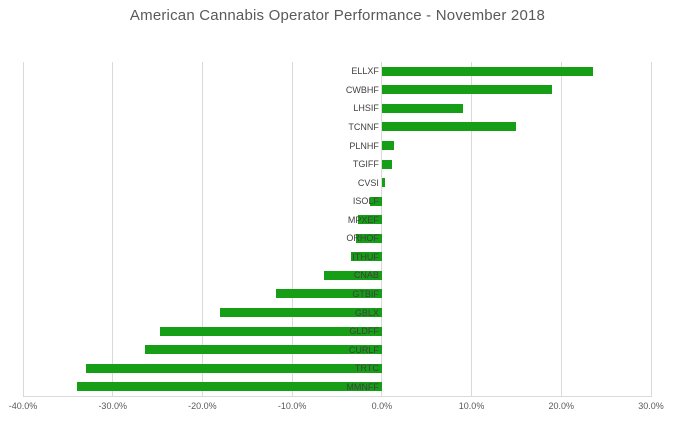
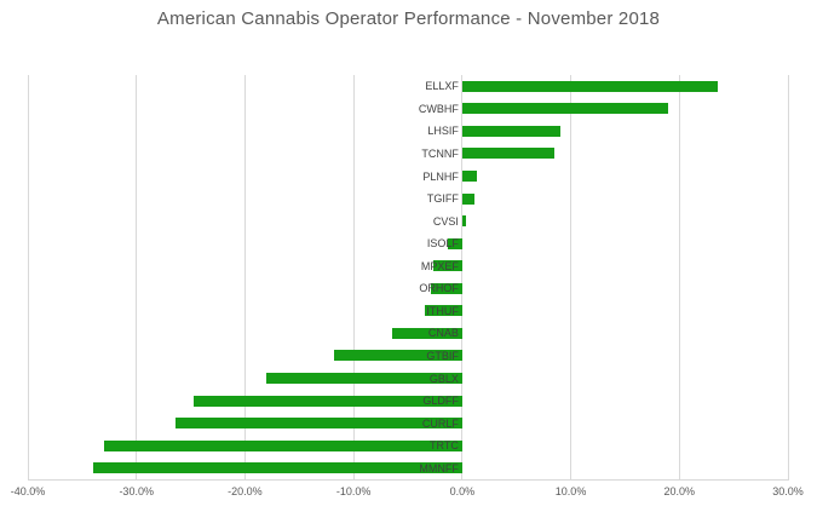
TCNNF: 15% -> 8%
